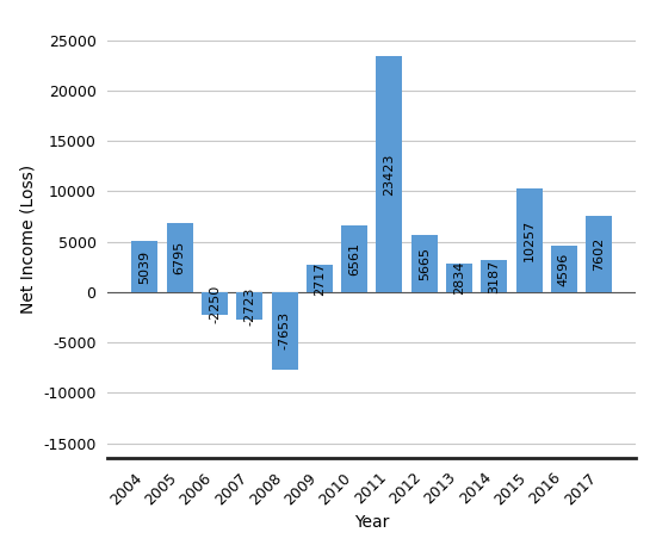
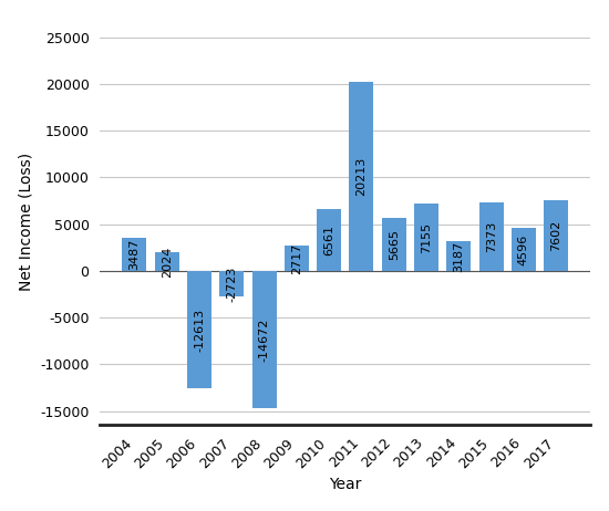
2004: 5039 -> 3487
2005: 6795 -> 2024
2006: -2250 -> -12613
2008: -7653 -> -14672
2011: 23423 -> 20213
2013: 2834 -> 7155
2015: 10257 -> 7373
